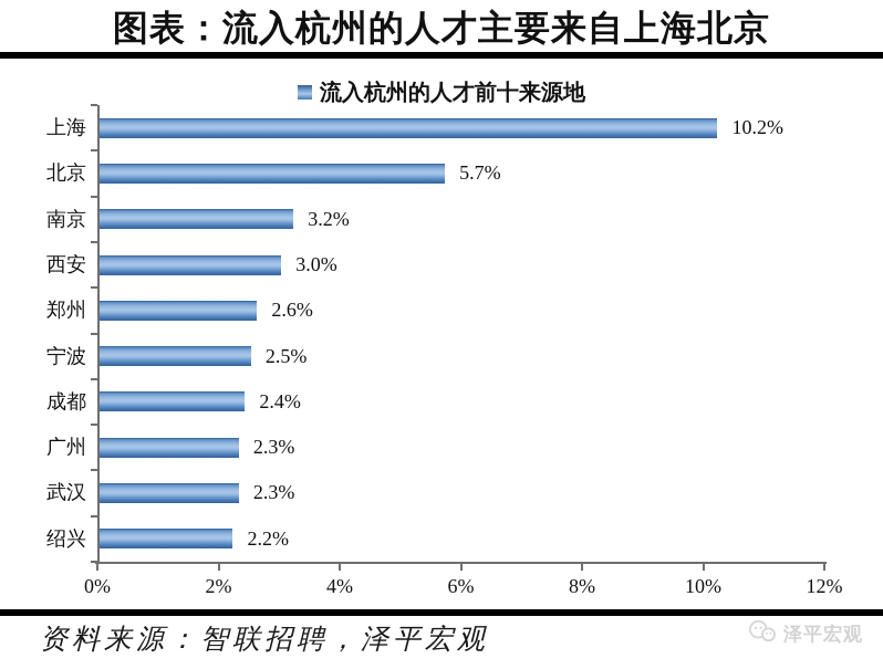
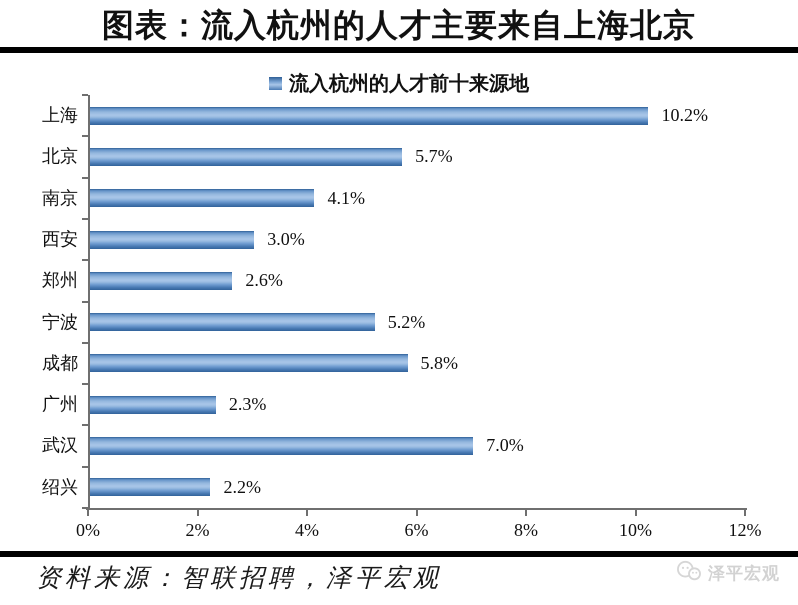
南京: 3.2% -> 4.1%
宁波: 2.5% -> 5.2%
成都: 2.4% -> 5.8%
武汉: 2.3% -> 7.0%
